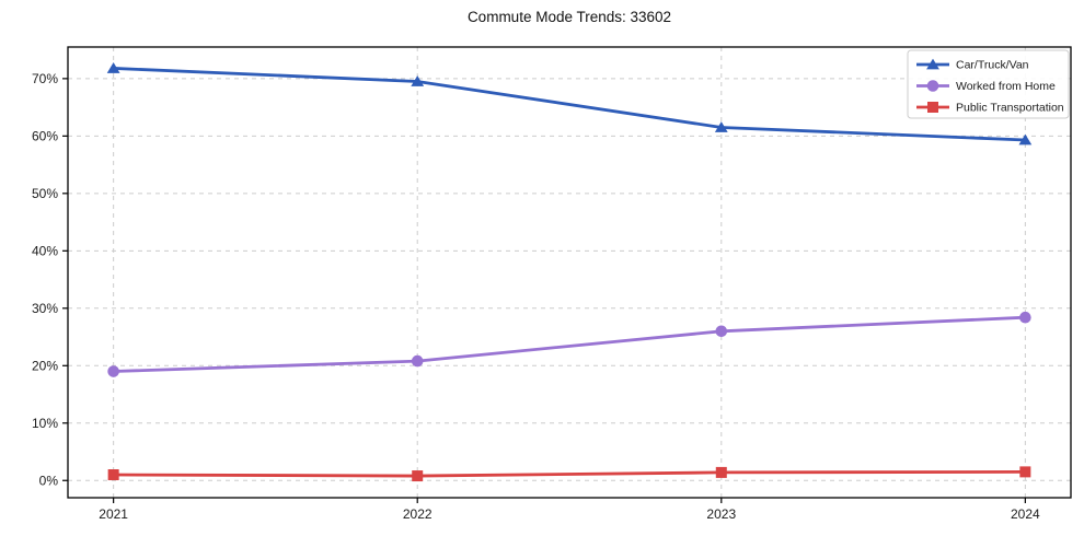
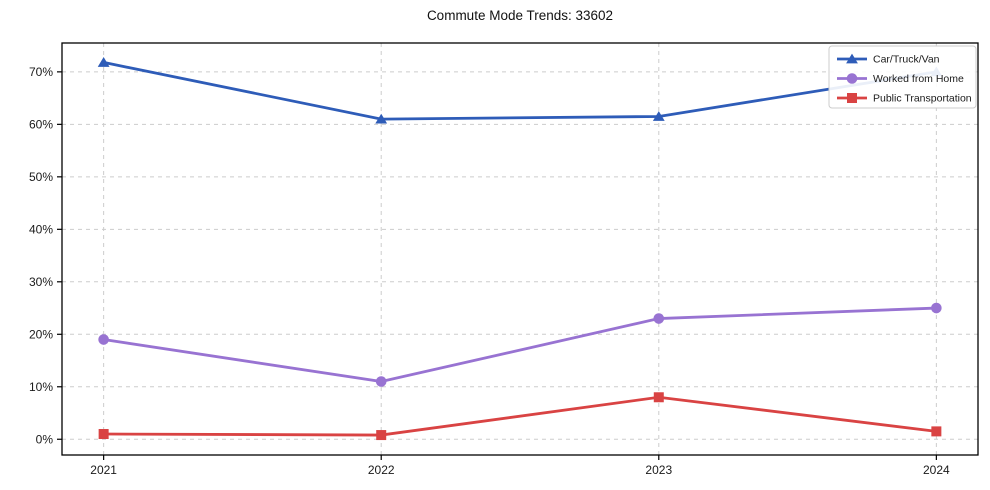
Car/Truck/Van/2022: 70% -> 61%
Worked from Home/2022: 21% -> 11%
Worked from Home/2023: 26% -> 23%
Public Transportation/2023: 1% -> 8%
Car/Truck/Van/2024: 59% -> 70%
Worked from Home/2024: 28% -> 25%
